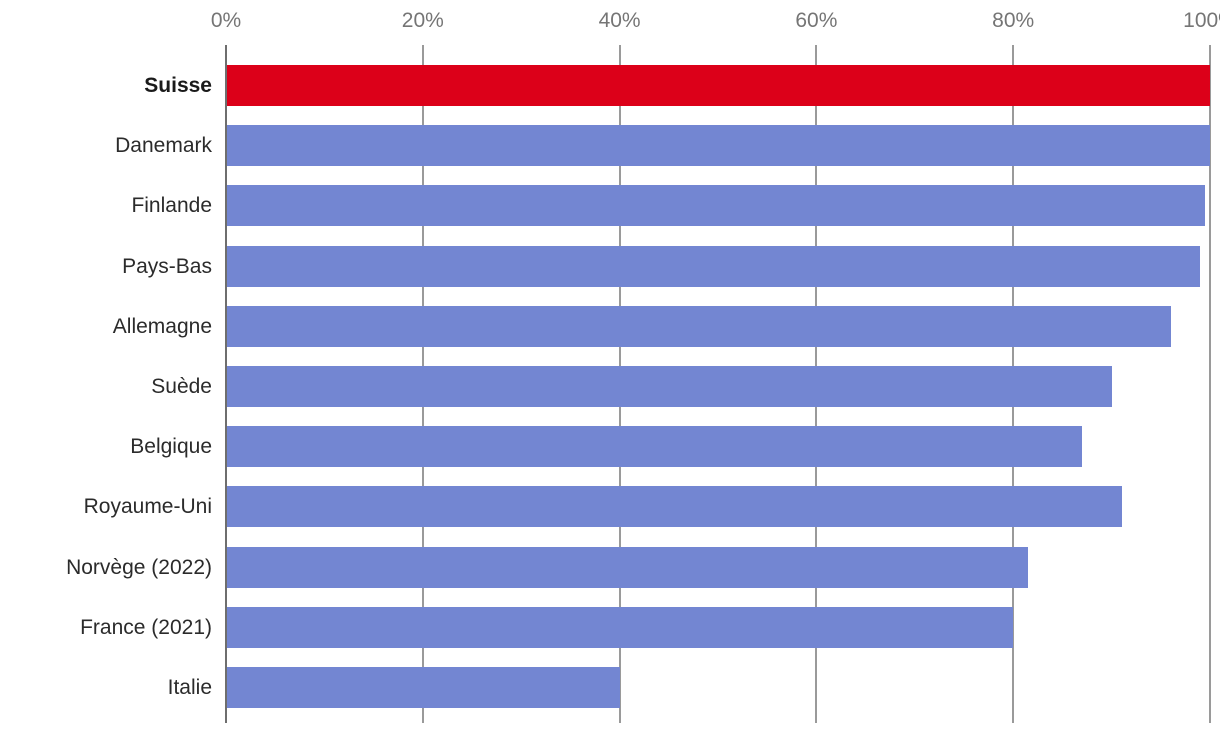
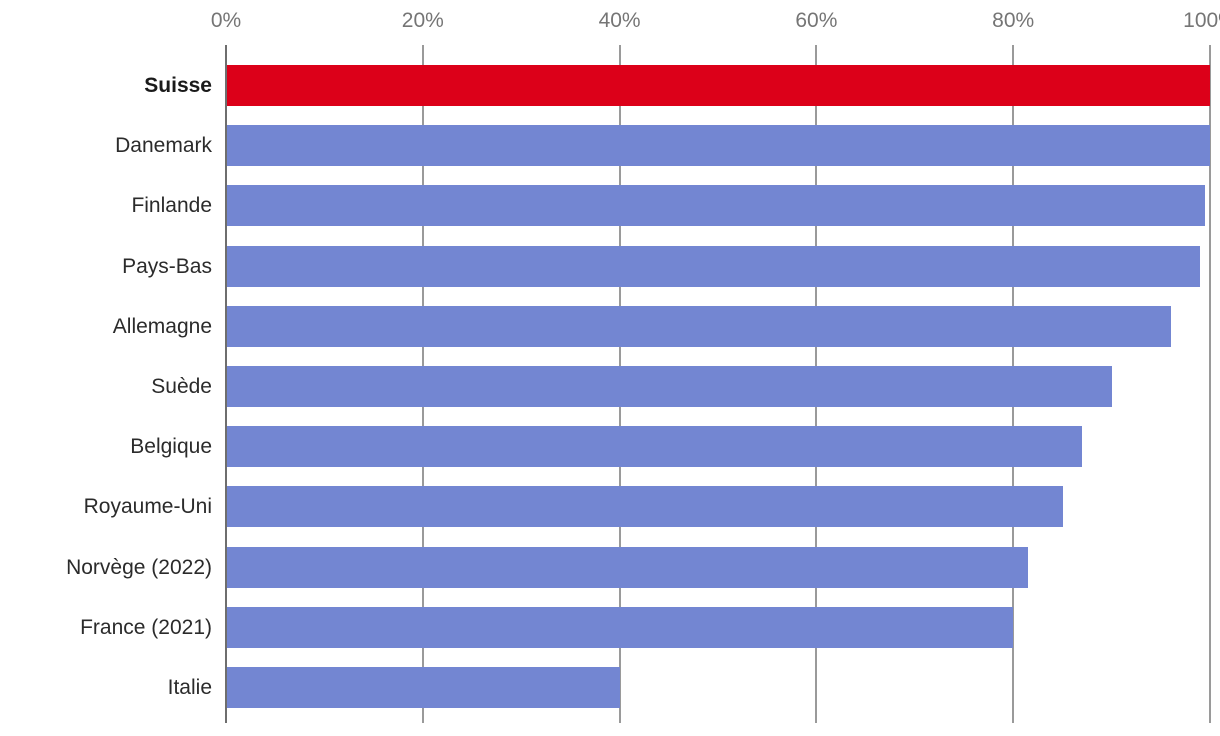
Royaume-Uni: 91% -> 85%
